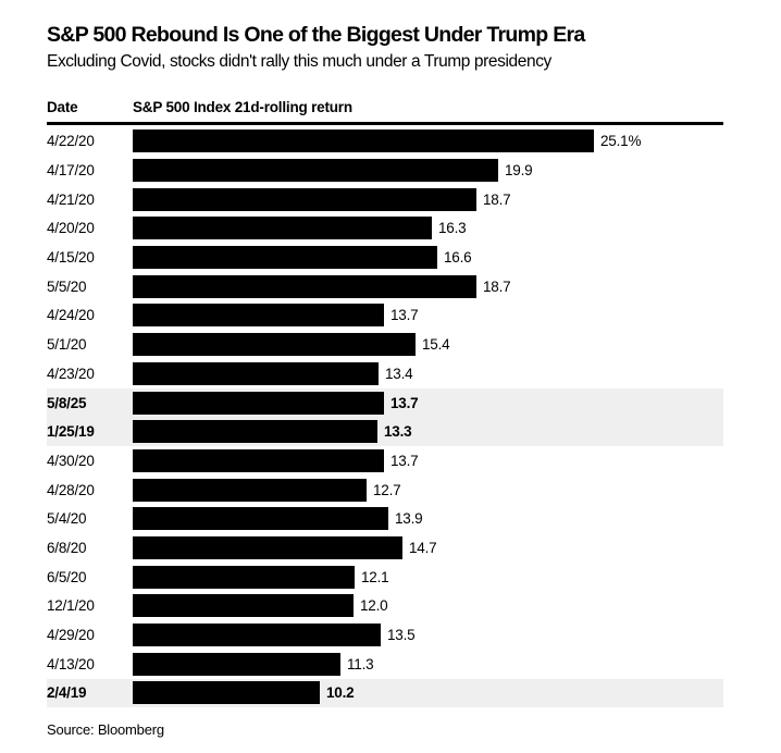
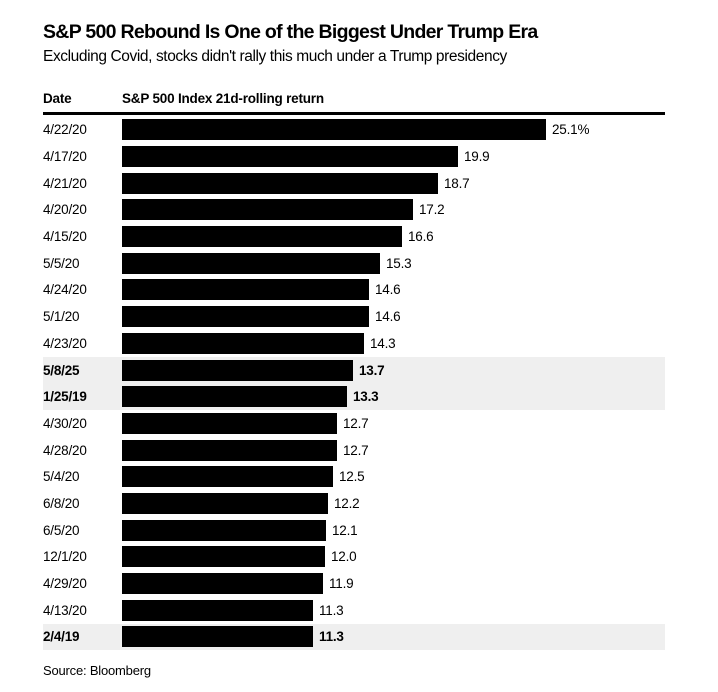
4/20/20: 16.3 -> 17.2
5/5/20: 18.7 -> 15.3
4/24/20: 13.7 -> 14.6
5/1/20: 15.4 -> 14.6
4/23/20: 13.4 -> 14.3
4/30/20: 13.7 -> 12.7
5/4/20: 13.9 -> 12.5
6/8/20: 14.7 -> 12.2
4/29/20: 13.5 -> 11.9
2/4/19: 10.2 -> 11.3
